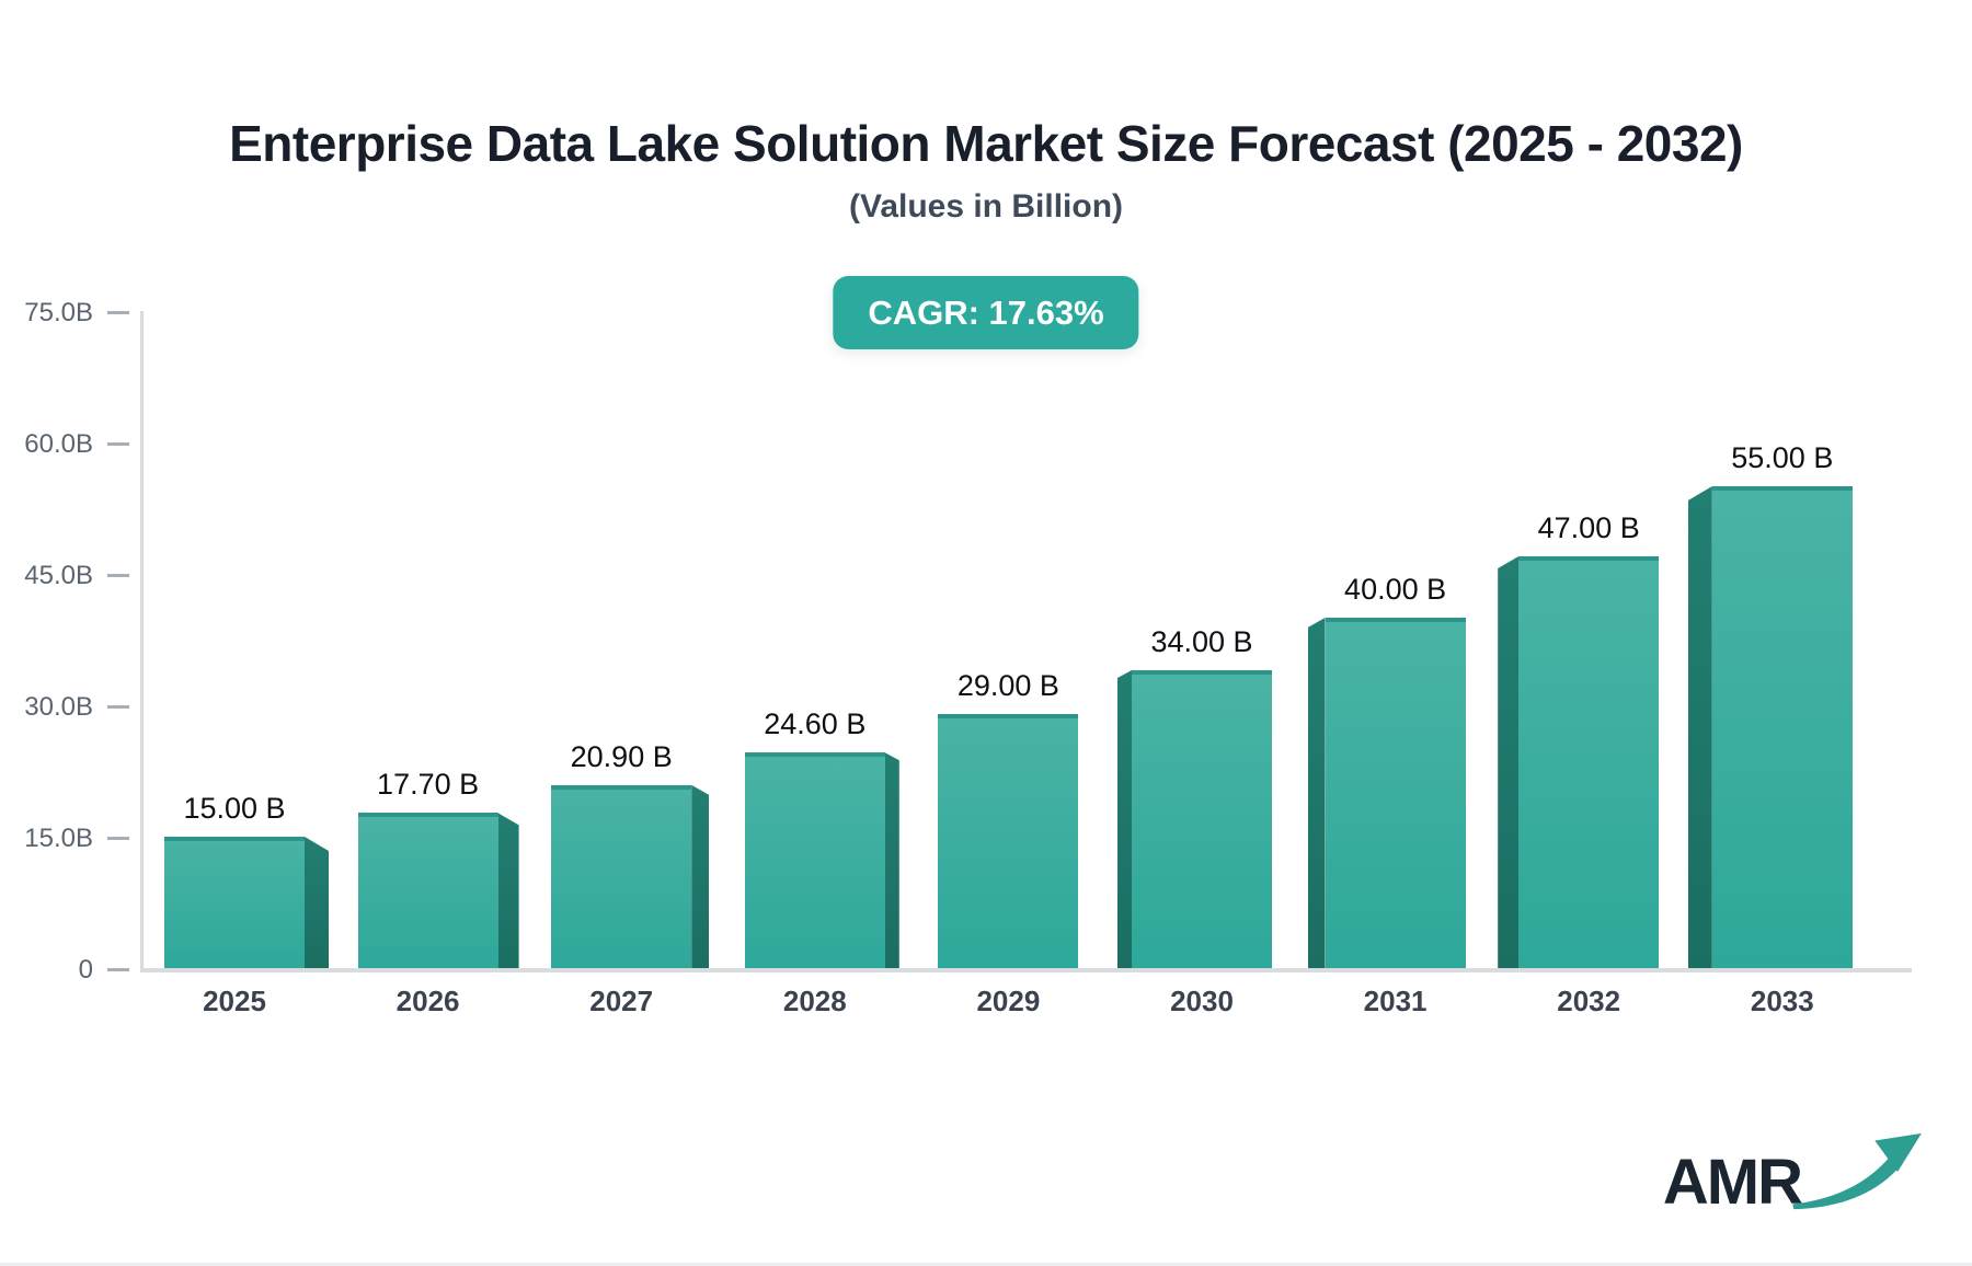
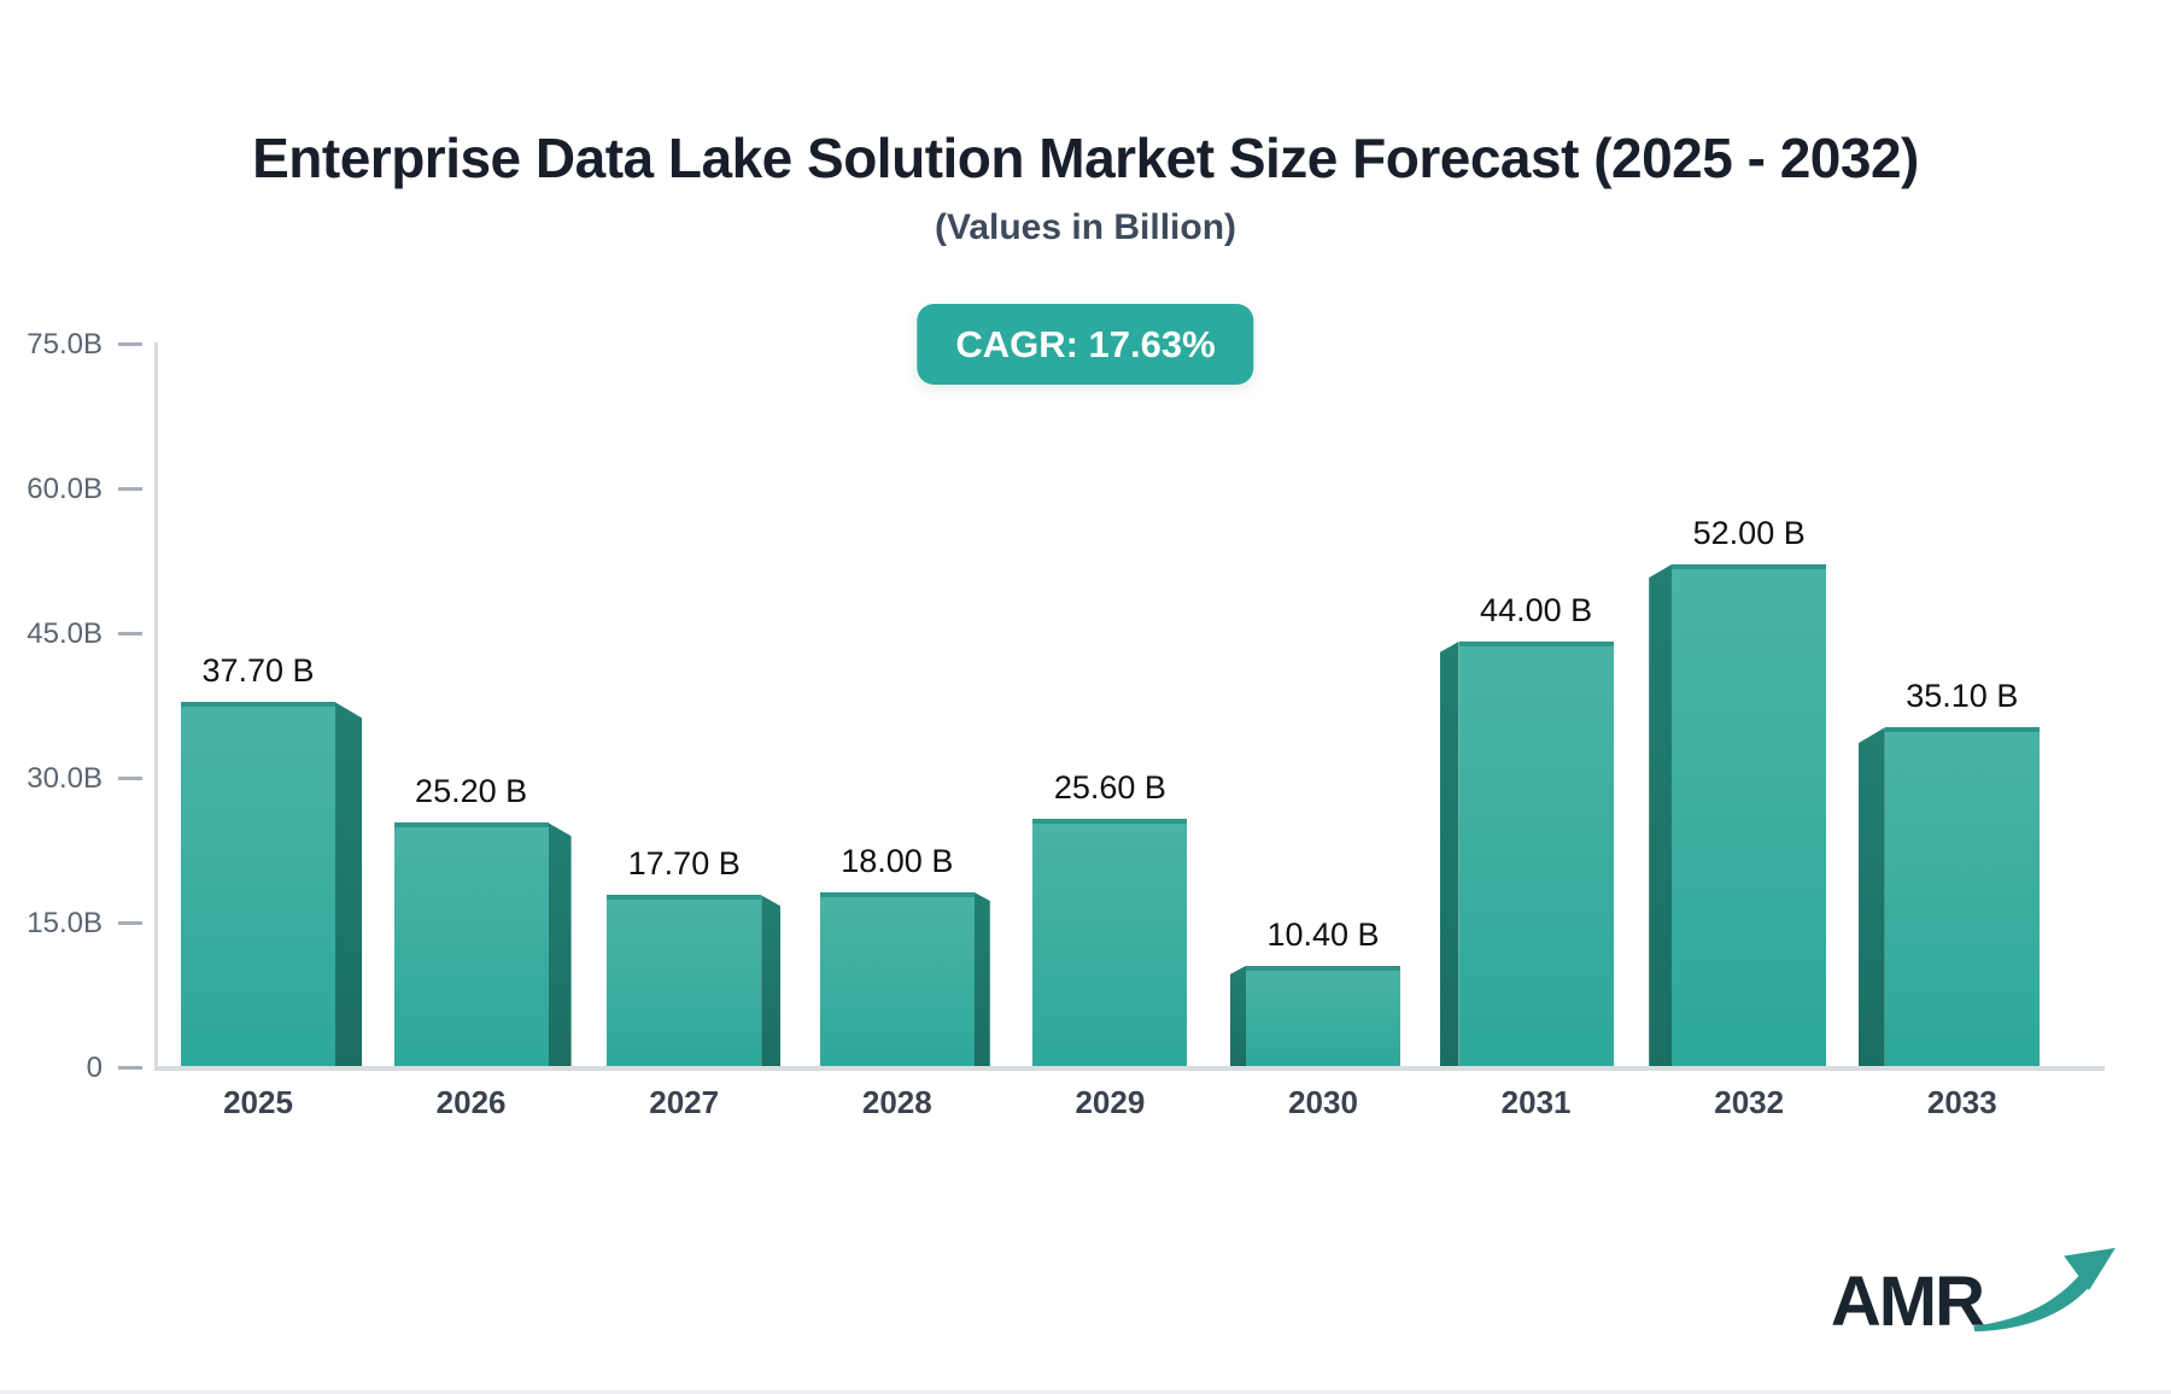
2025: 15.00 -> 37.70
2026: 17.70 -> 25.20
2027: 20.90 -> 17.70
2028: 24.60 -> 18.00
2029: 29.00 -> 25.60
2030: 34.00 -> 10.40
2031: 40.00 -> 44.00
2032: 47.00 -> 52.00
2033: 55.00 -> 35.10
